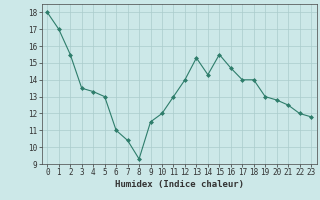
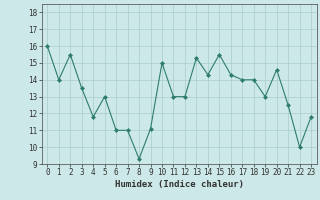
0: 18.0 -> 16.0
1: 17.0 -> 14.0
4: 13.3 -> 11.8
7: 10.4 -> 11.0
9: 11.5 -> 11.1
10: 12.0 -> 15.0
12: 14.0 -> 13.0
16: 14.7 -> 14.3
20: 12.8 -> 14.6
22: 12.0 -> 10.0
